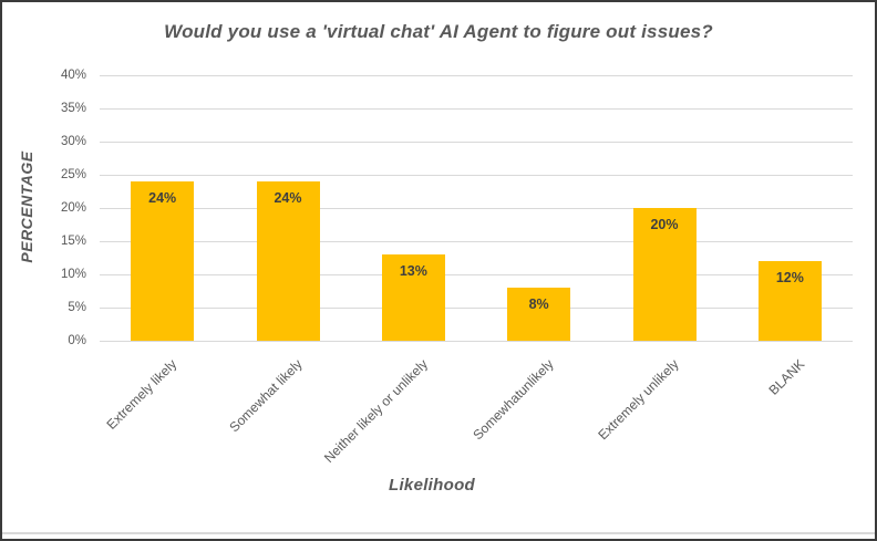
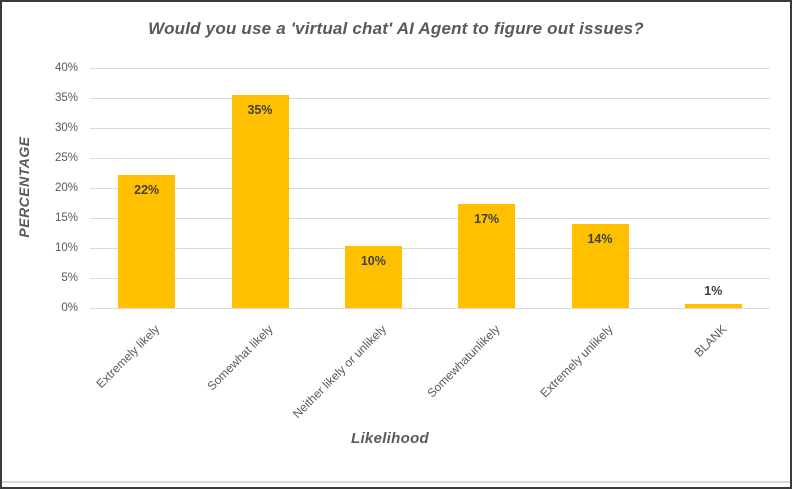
Extremely likely: 24% -> 22%
Somewhat likely: 24% -> 35%
Neither likely or unlikely: 13% -> 10%
Somewhatunlikely: 8% -> 17%
Extremely unlikely: 20% -> 14%
BLANK: 12% -> 1%
